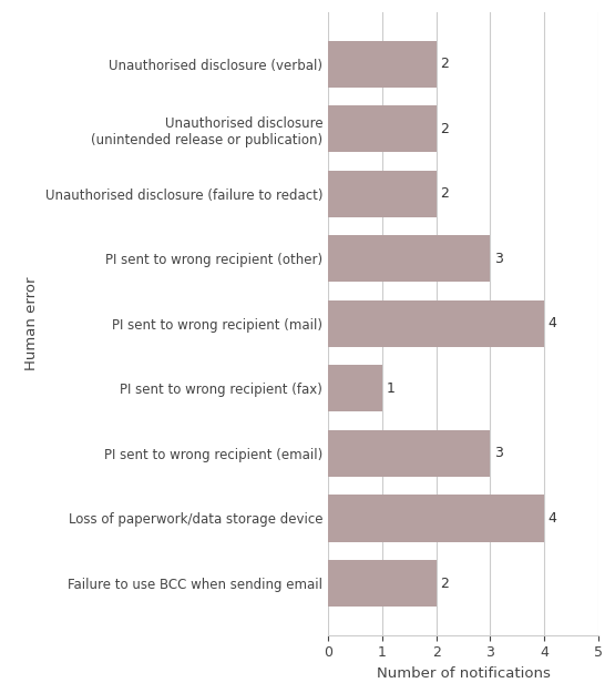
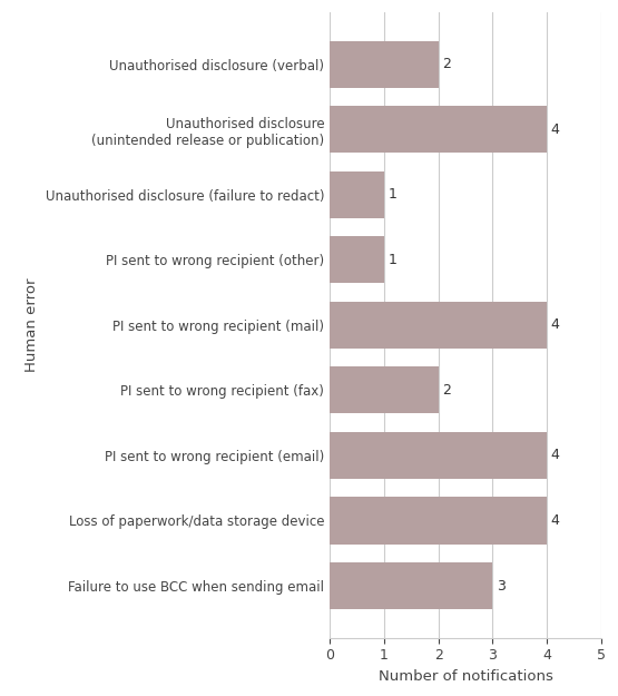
Unauthorised disclosure (unintended release or publication): 2 -> 4
Unauthorised disclosure (failure to redact): 2 -> 1
PI sent to wrong recipient (other): 3 -> 1
PI sent to wrong recipient (fax): 1 -> 2
PI sent to wrong recipient (email): 3 -> 4
Failure to use BCC when sending email: 2 -> 3
